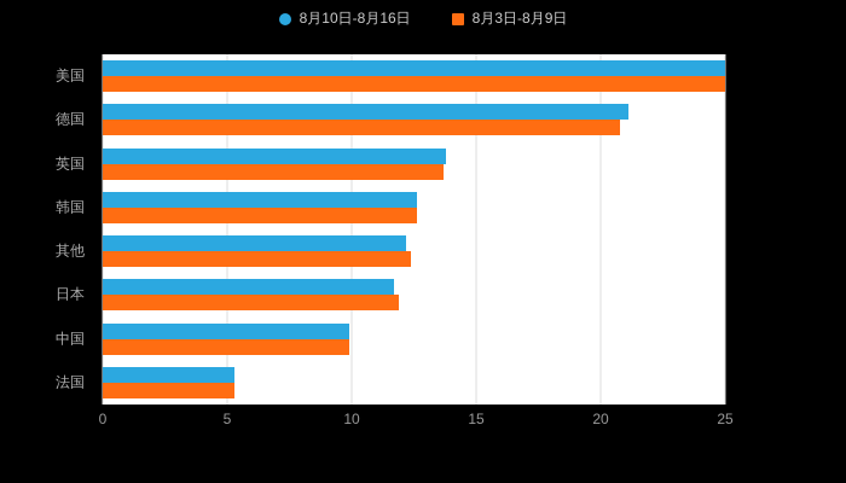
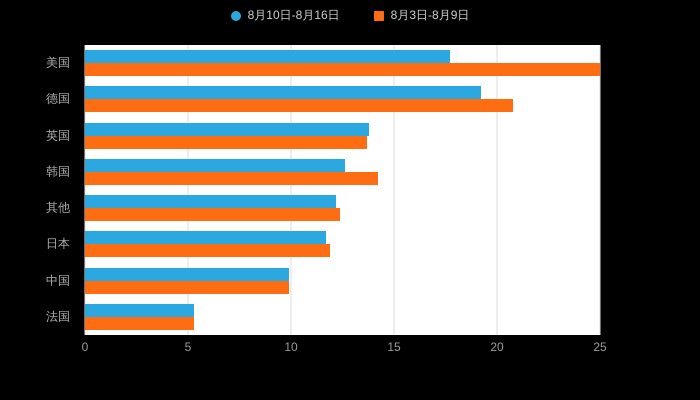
8月10日-8月16日/美国: 25.0 -> 17.7
8月10日-8月16日/德国: 21.1 -> 19.2
8月3日-8月9日/韩国: 12.6 -> 14.2
